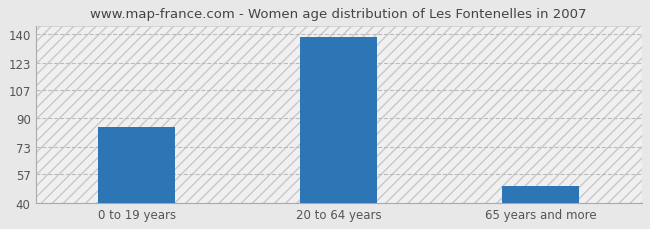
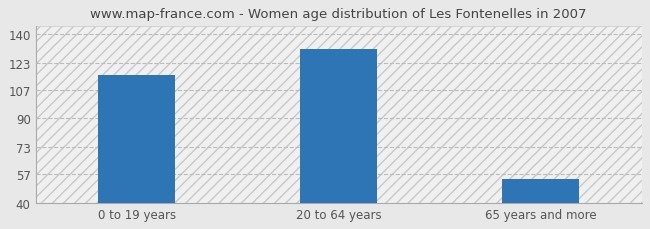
0 to 19 years: 85 -> 116
20 to 64 years: 138 -> 131
65 years and more: 50 -> 54
